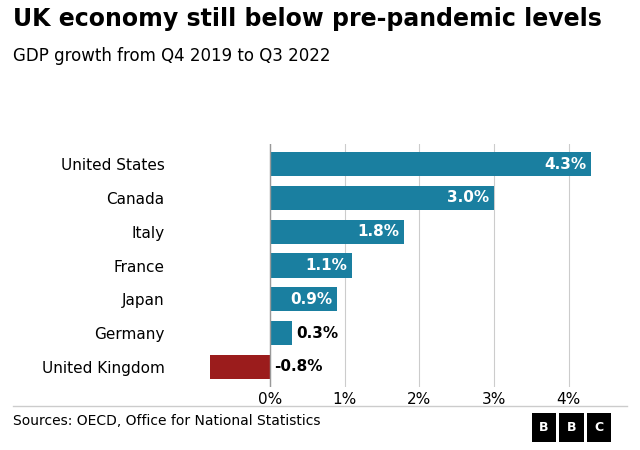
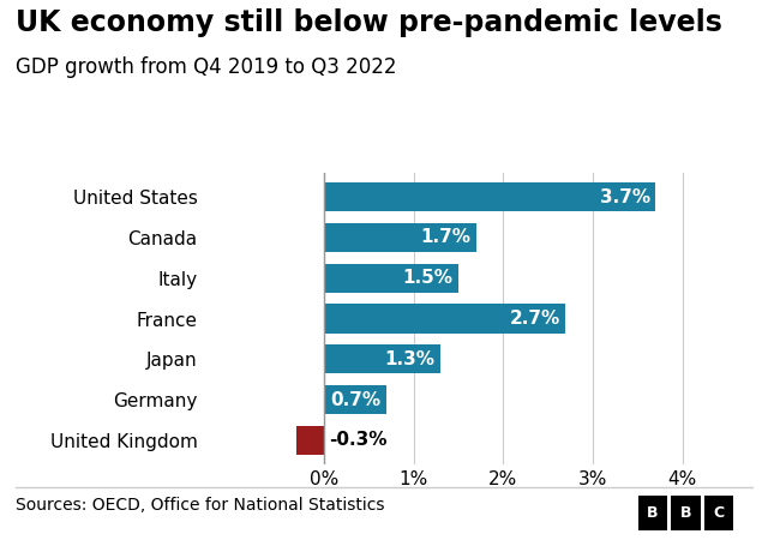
United States: 4.3% -> 3.7%
Canada: 3.0% -> 1.7%
Italy: 1.8% -> 1.5%
France: 1.1% -> 2.7%
Japan: 0.9% -> 1.3%
Germany: 0.3% -> 0.7%
United Kingdom: -0.8% -> -0.3%
